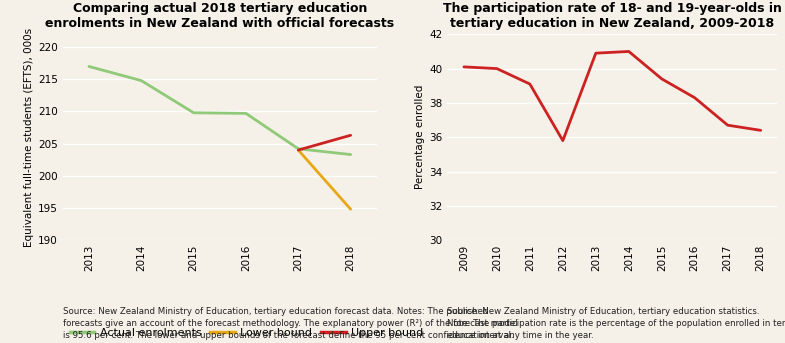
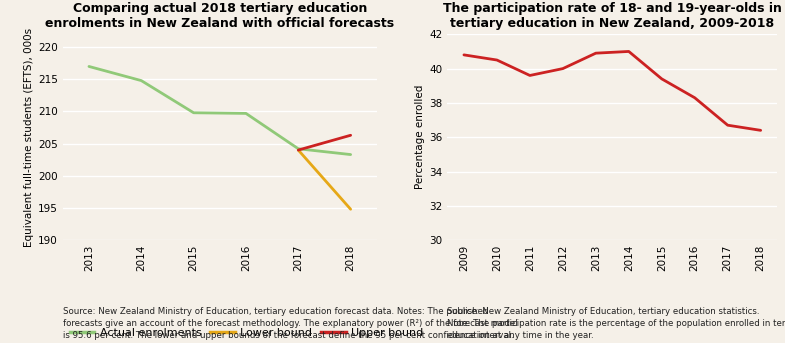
2009: 40.1 -> 40.8
2010: 40.0 -> 40.5
2011: 39.1 -> 39.6
2012: 35.8 -> 40.0
